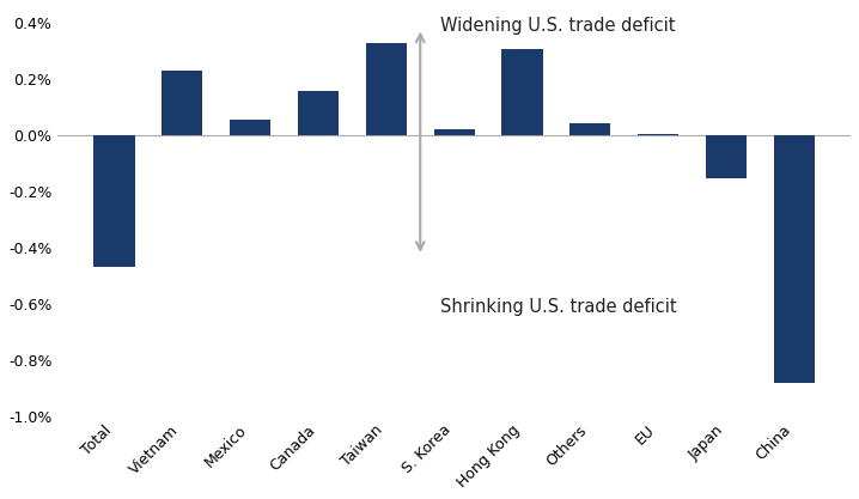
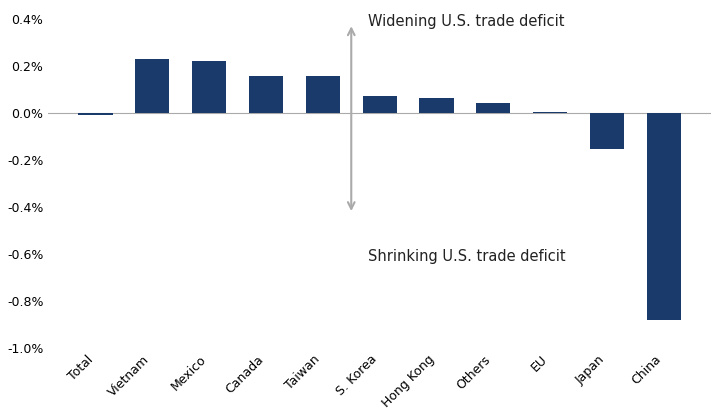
Total: -0.470% -> -0.010%
Mexico: 0.055% -> 0.220%
Taiwan: 0.325% -> 0.155%
S. Korea: 0.020% -> 0.070%
Hong Kong: 0.305% -> 0.065%
